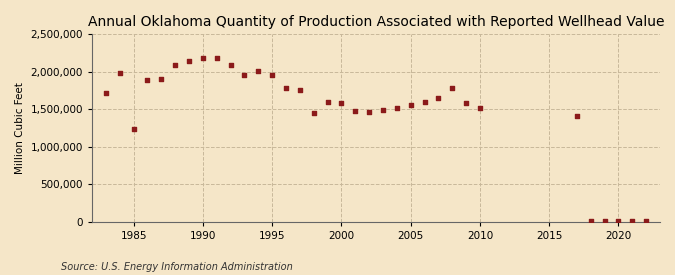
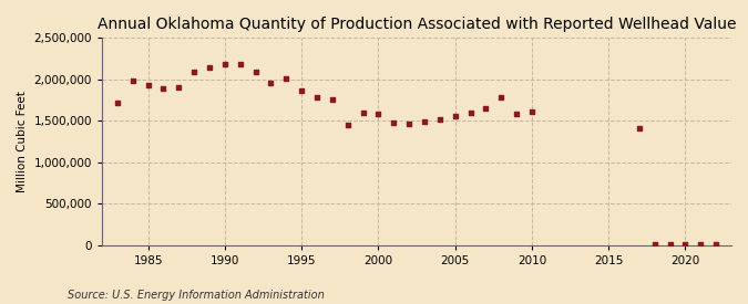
1985: 1,240,000 -> 1,930,000
1995: 1,960,000 -> 1,870,000
2010: 1,520,000 -> 1,610,000
